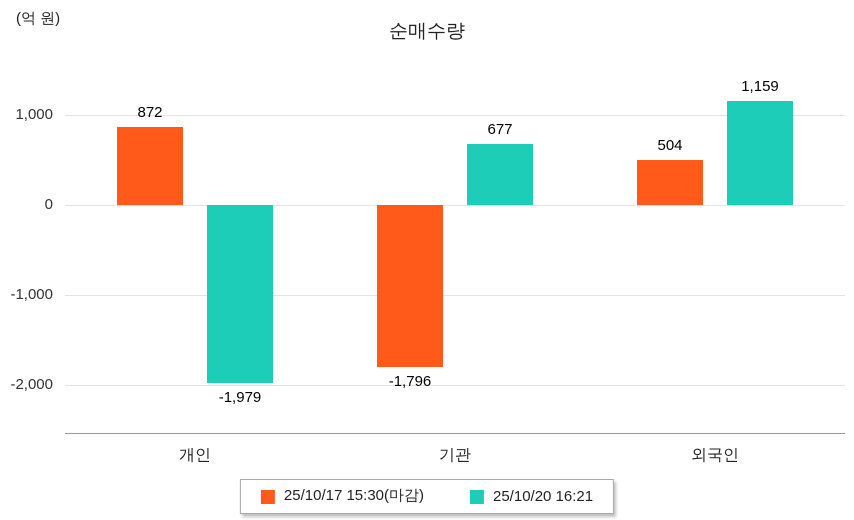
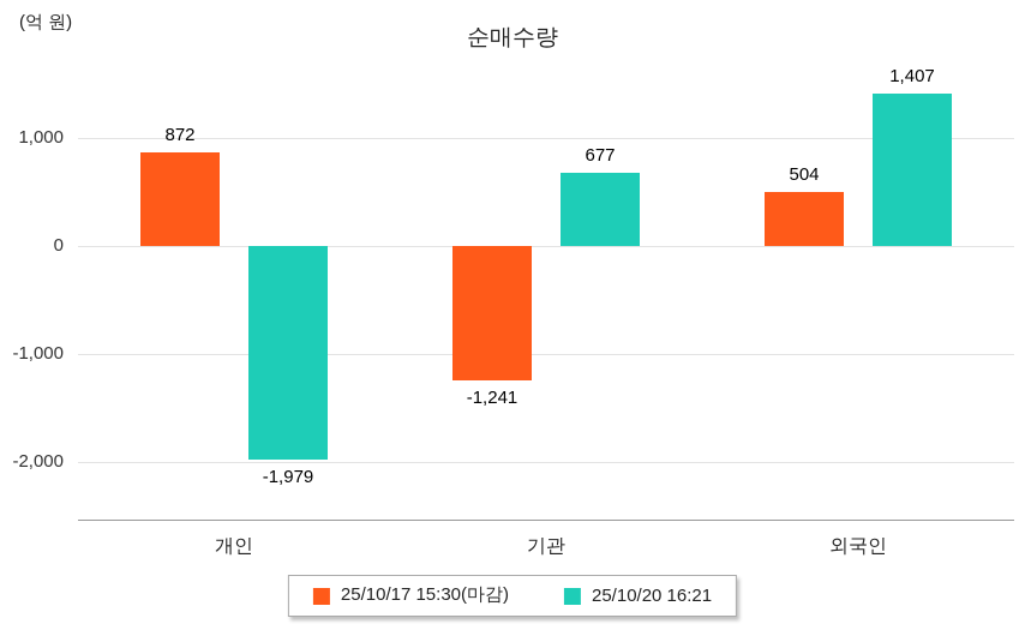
25/10/17 15:30(마감)/기관: -1,796 -> -1,241
25/10/20 16:21/외국인: 1,159 -> 1,407
